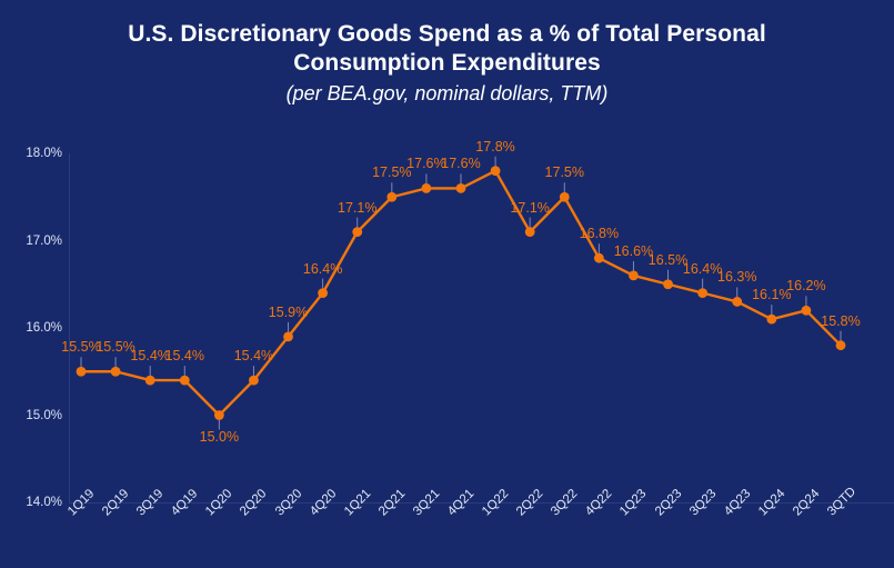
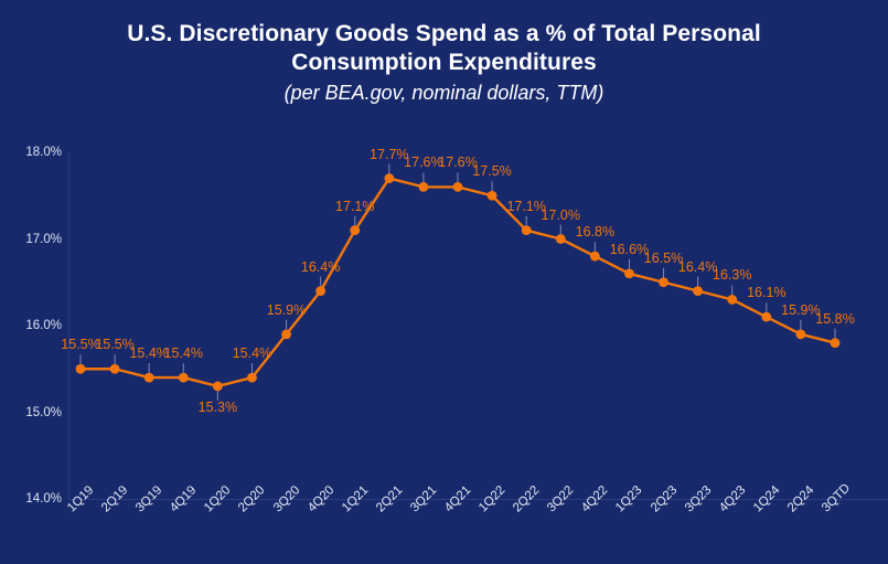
1Q20: 15.0% -> 15.3%
2Q21: 17.5% -> 17.7%
1Q22: 17.8% -> 17.5%
3Q22: 17.5% -> 17.0%
2Q24: 16.2% -> 15.9%
